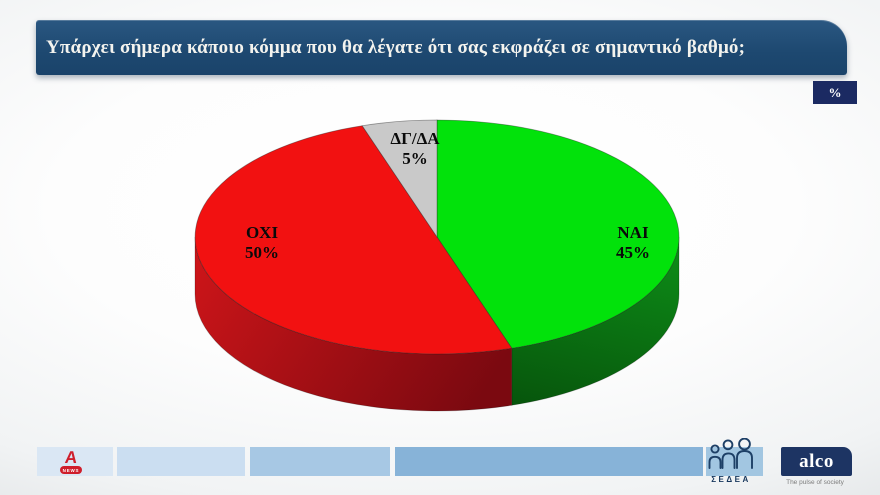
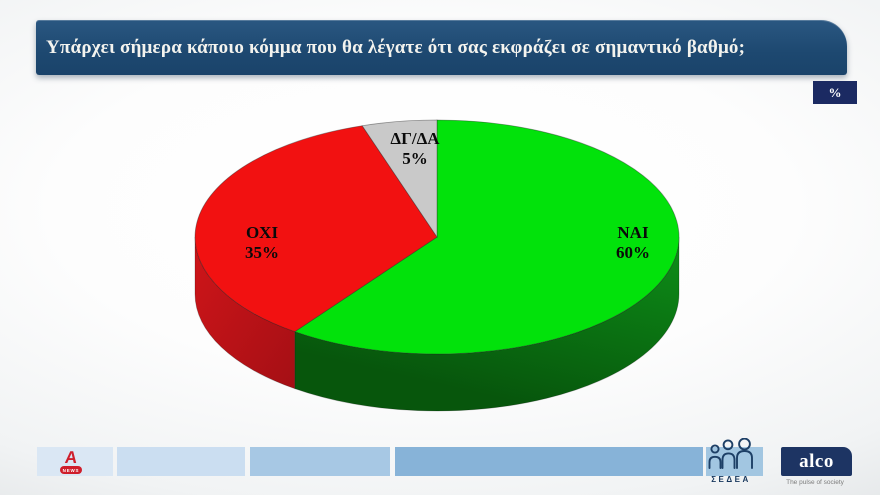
ΝΑΙ: 45% -> 60%
ΟΧΙ: 50% -> 35%
